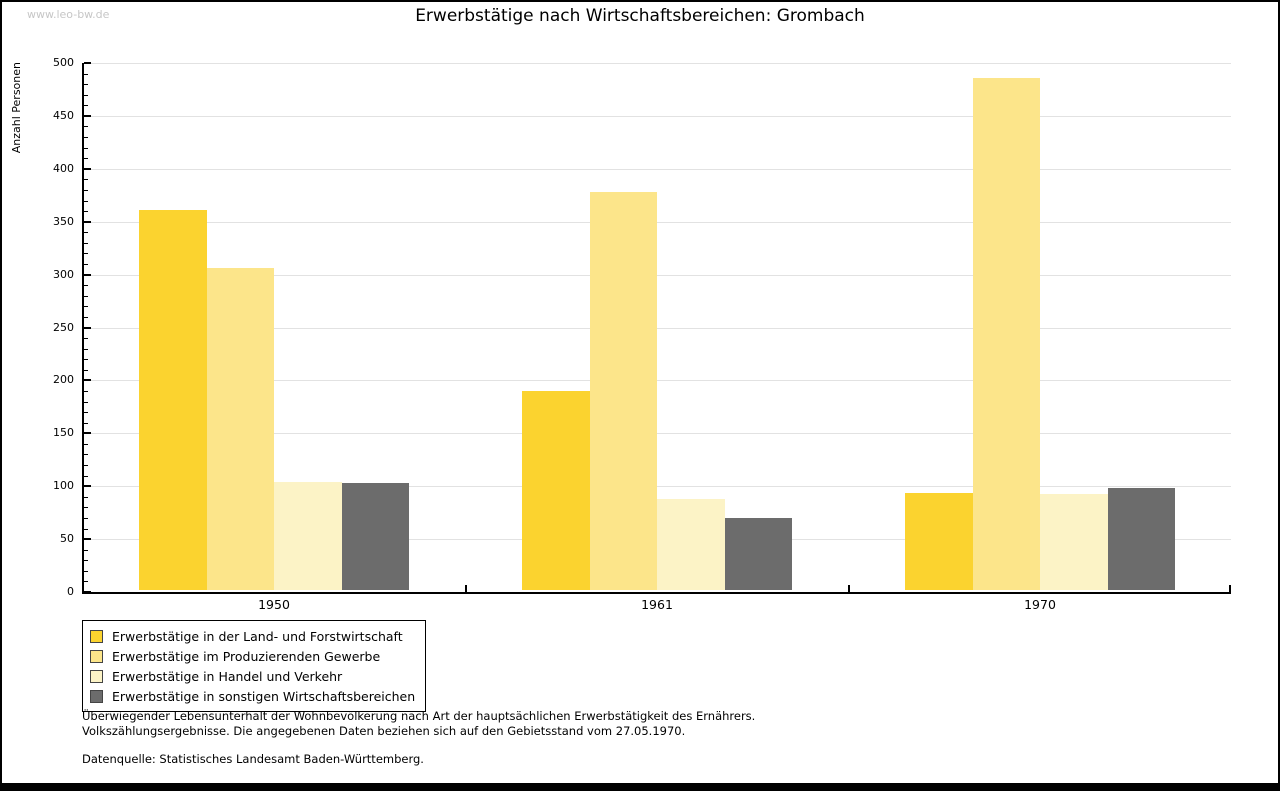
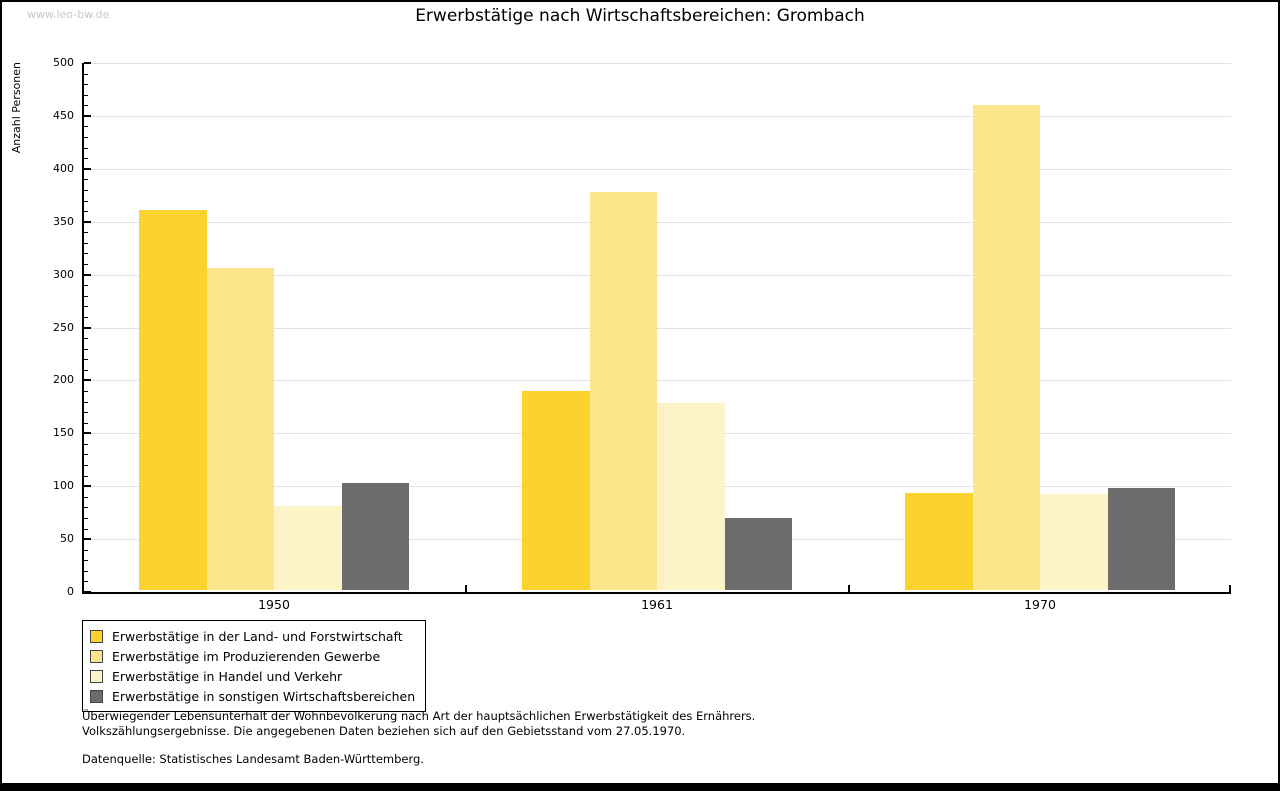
Erwerbstätige in Handel und Verkehr/1950: 102 -> 79
Erwerbstätige in Handel und Verkehr/1961: 86 -> 177
Erwerbstätige im Produzierenden Gewerbe/1970: 484 -> 458
